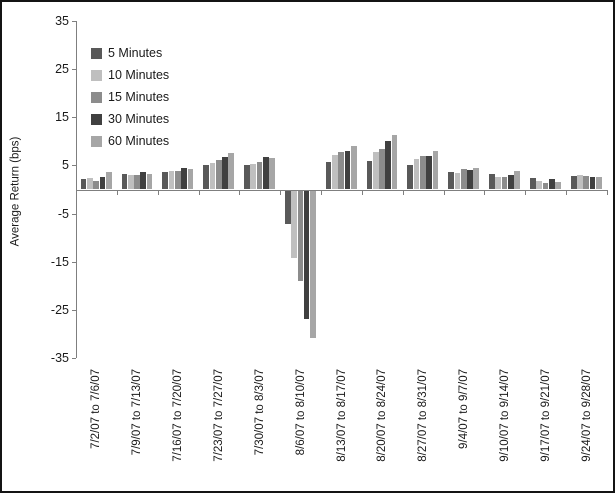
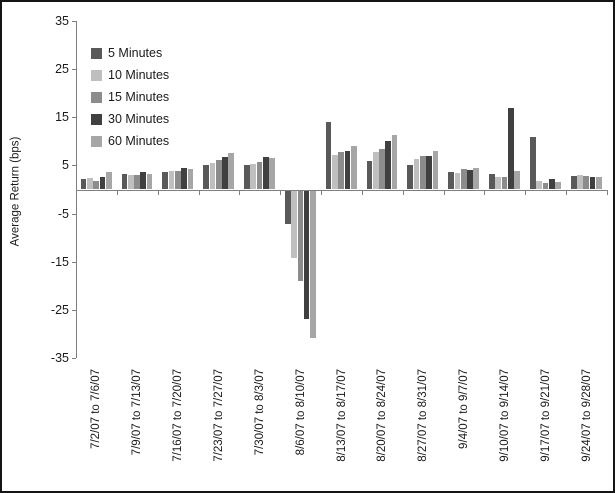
5 Minutes/8/13/07 to 8/17/07: 6 -> 14
30 Minutes/9/10/07 to 9/14/07: 3 -> 17
5 Minutes/9/17/07 to 9/21/07: 2 -> 11
